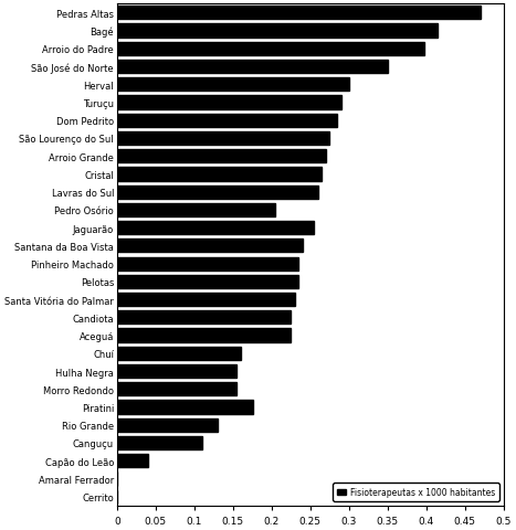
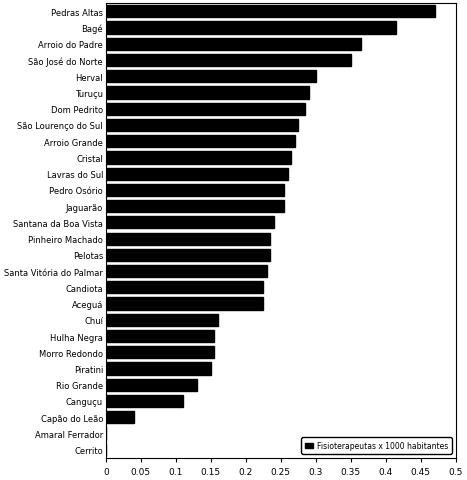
Arroio do Padre: 0.398 -> 0.365
Pedro Osório: 0.204 -> 0.255
Piratini: 0.176 -> 0.150
